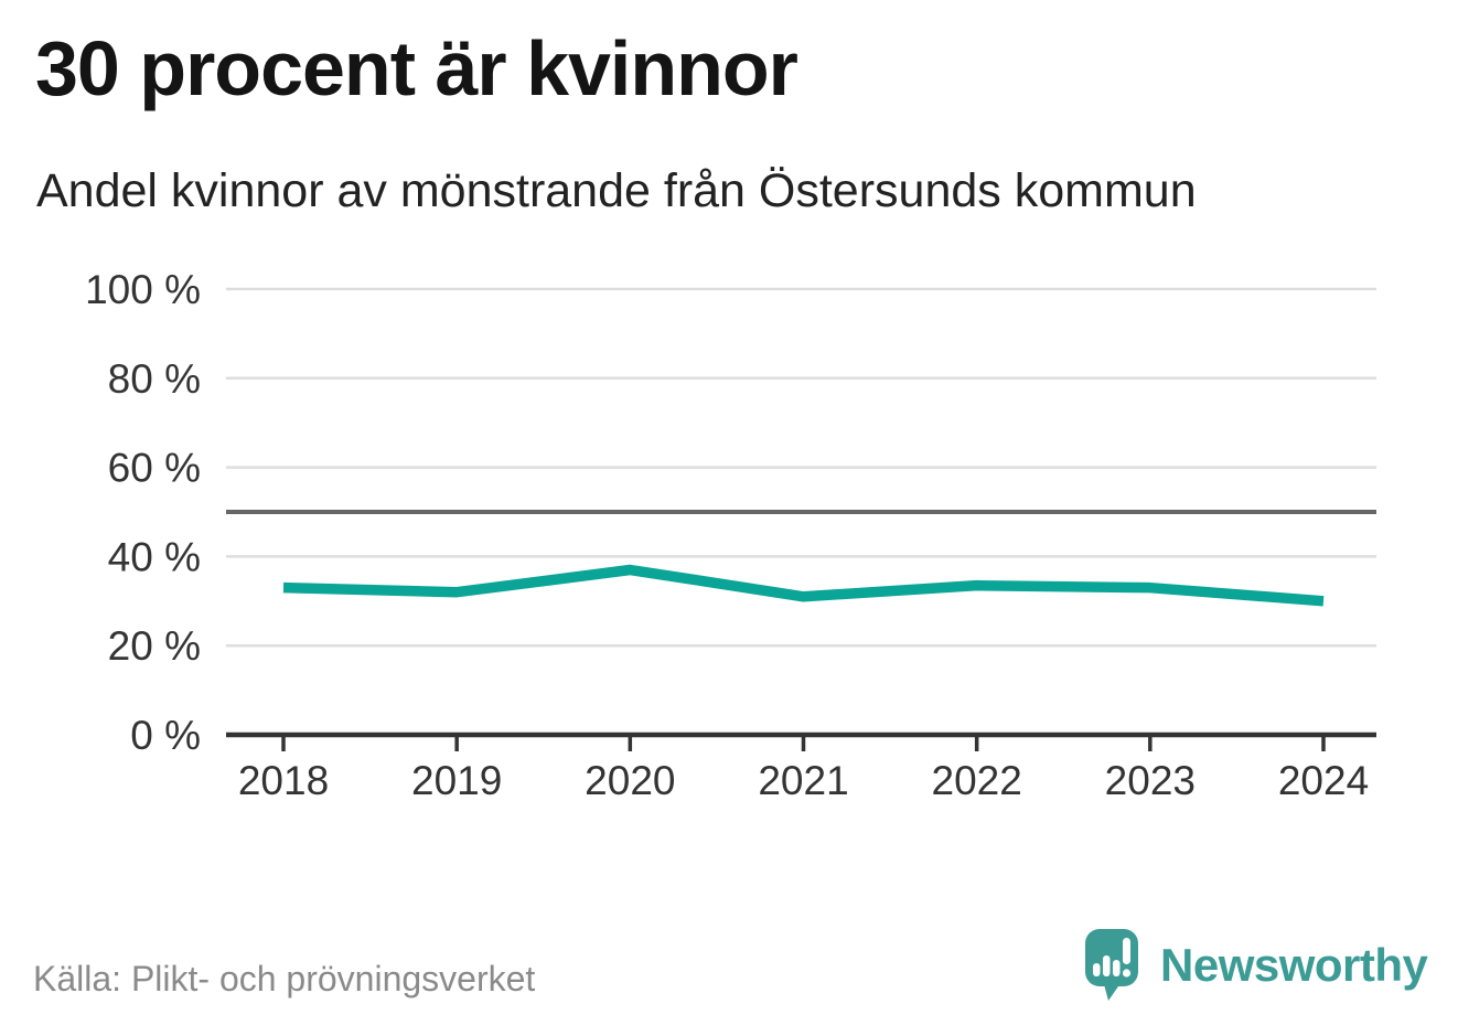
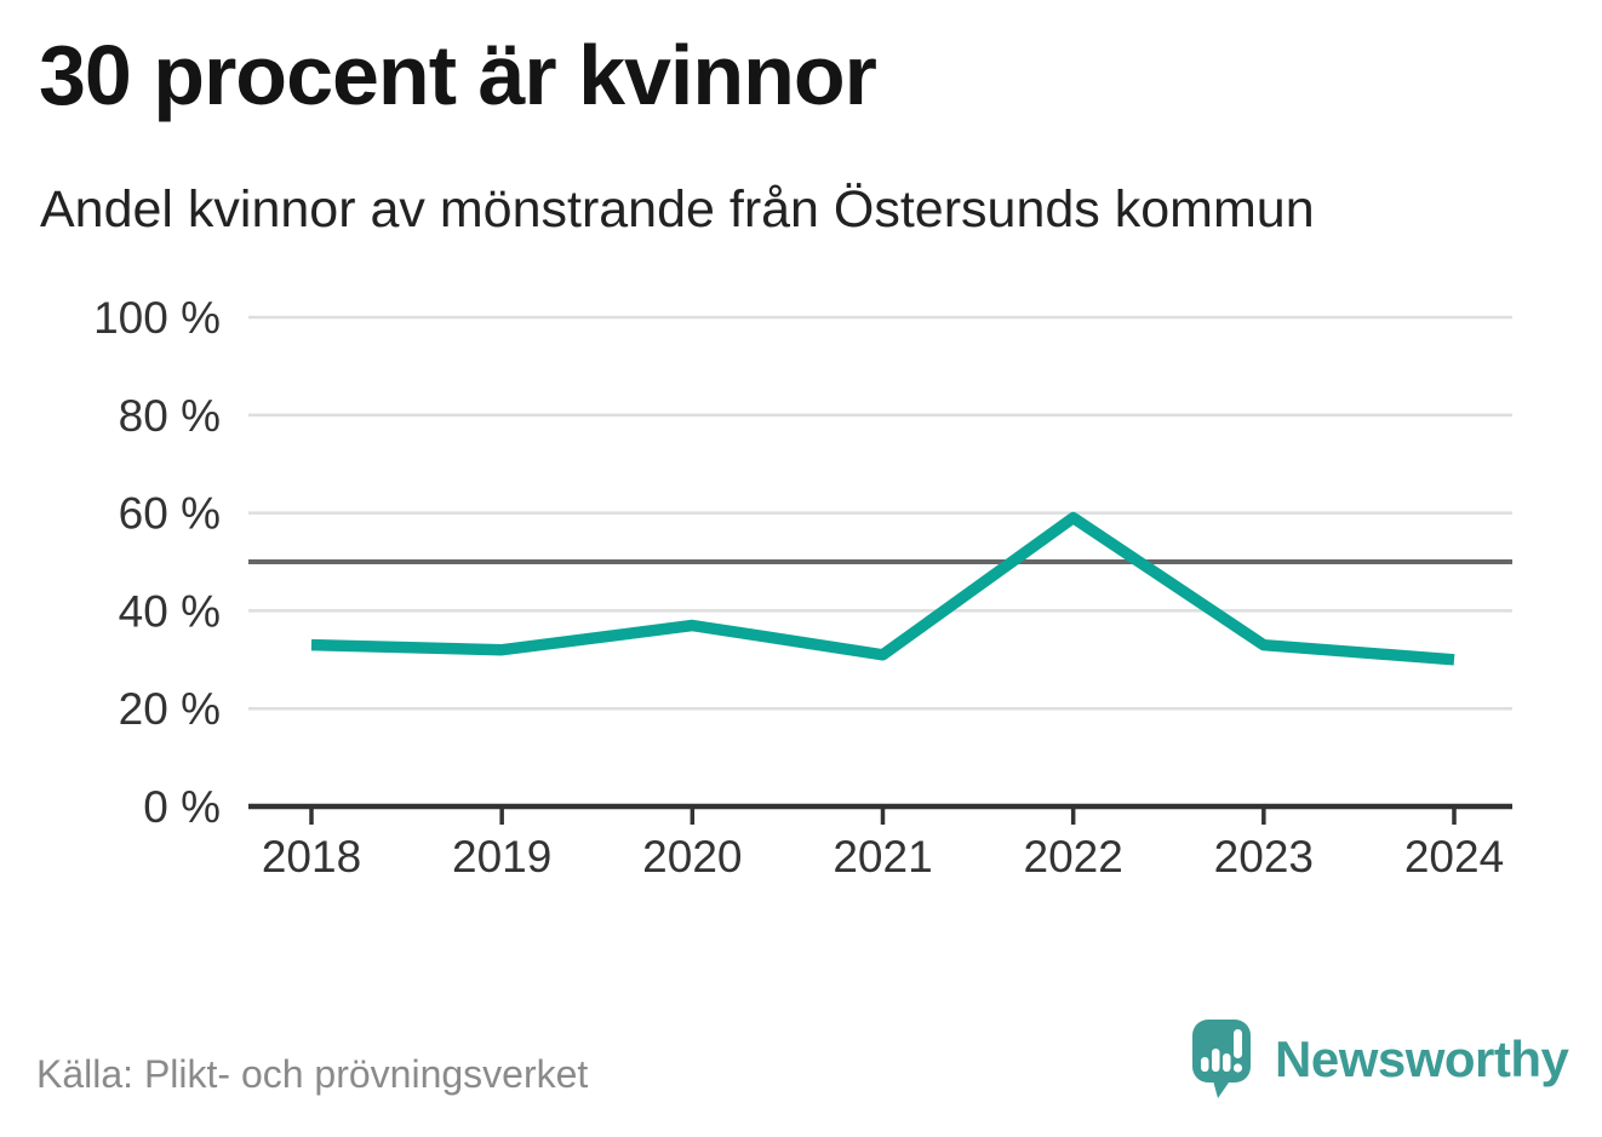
2022: 34% -> 59%
